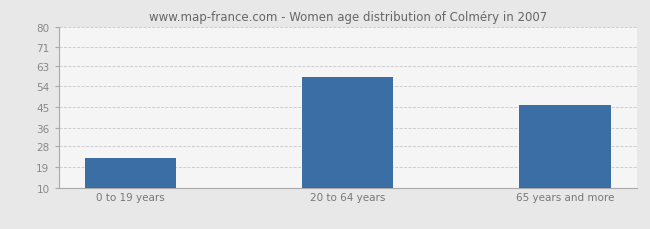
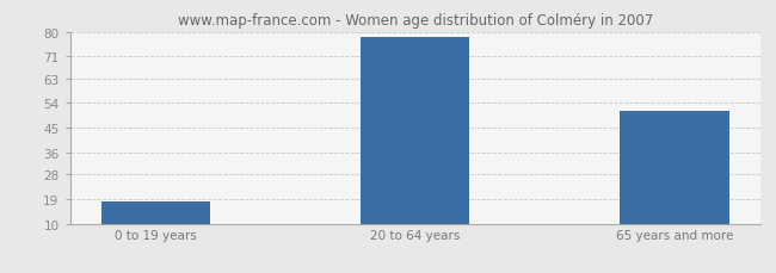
0 to 19 years: 23 -> 18
20 to 64 years: 58 -> 78
65 years and more: 46 -> 51
